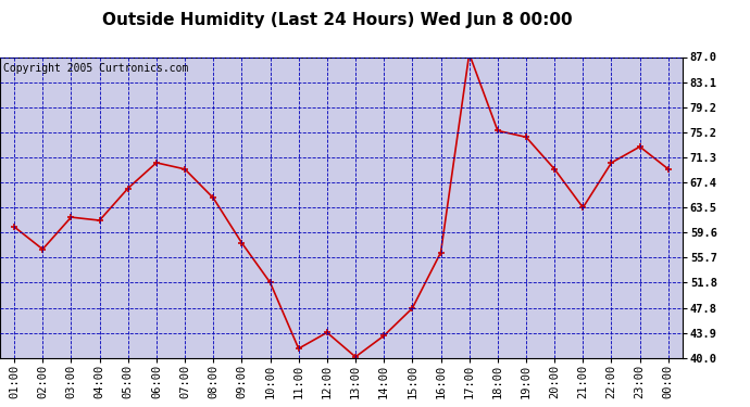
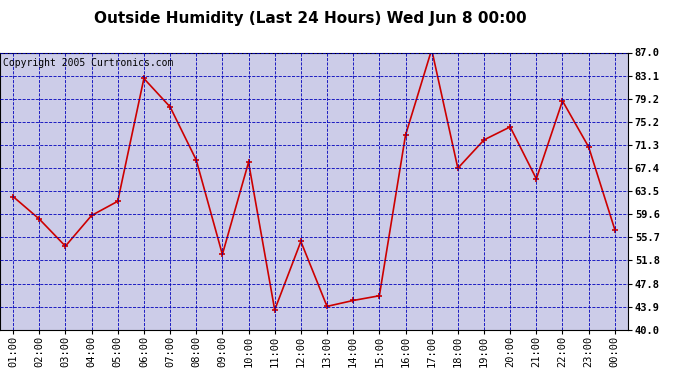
01:00: 60.5 -> 62.6
02:00: 57.0 -> 58.8
03:00: 62.0 -> 54.2
04:00: 61.5 -> 59.4
05:00: 66.5 -> 61.8
06:00: 70.5 -> 82.6
07:00: 69.5 -> 77.8
08:00: 65.0 -> 68.8
09:00: 58.0 -> 52.8
10:00: 51.8 -> 68.4
11:00: 41.5 -> 43.4
12:00: 44.0 -> 55.0
13:00: 40.2 -> 44.0
14:00: 43.5 -> 45.0
15:00: 47.8 -> 45.8
16:00: 56.5 -> 73.0
18:00: 75.5 -> 67.4
19:00: 74.5 -> 72.2
20:00: 69.5 -> 74.4
21:00: 63.5 -> 65.6
22:00: 70.5 -> 78.8
23:00: 73.0 -> 71.0
00:00: 69.5 -> 57.0
